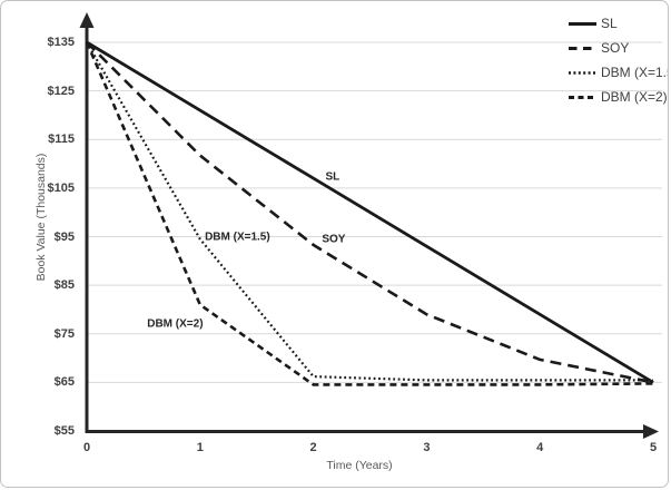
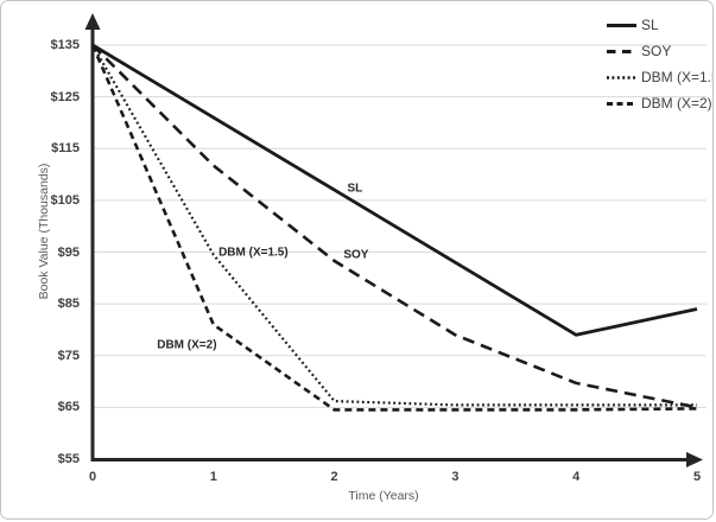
SL/5: $65 -> $84
